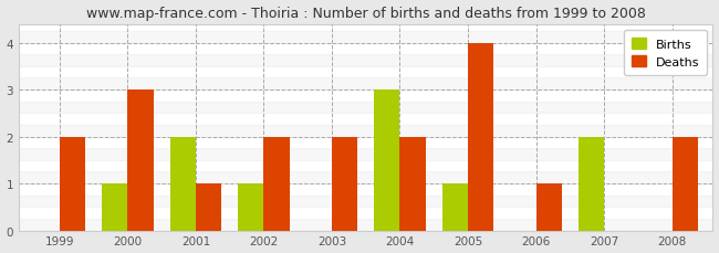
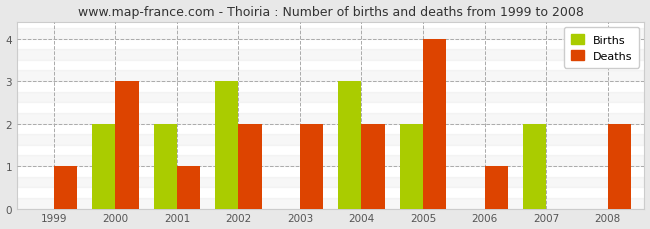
Deaths/1999: 2 -> 1
Births/2000: 1 -> 2
Births/2002: 1 -> 3
Births/2005: 1 -> 2
